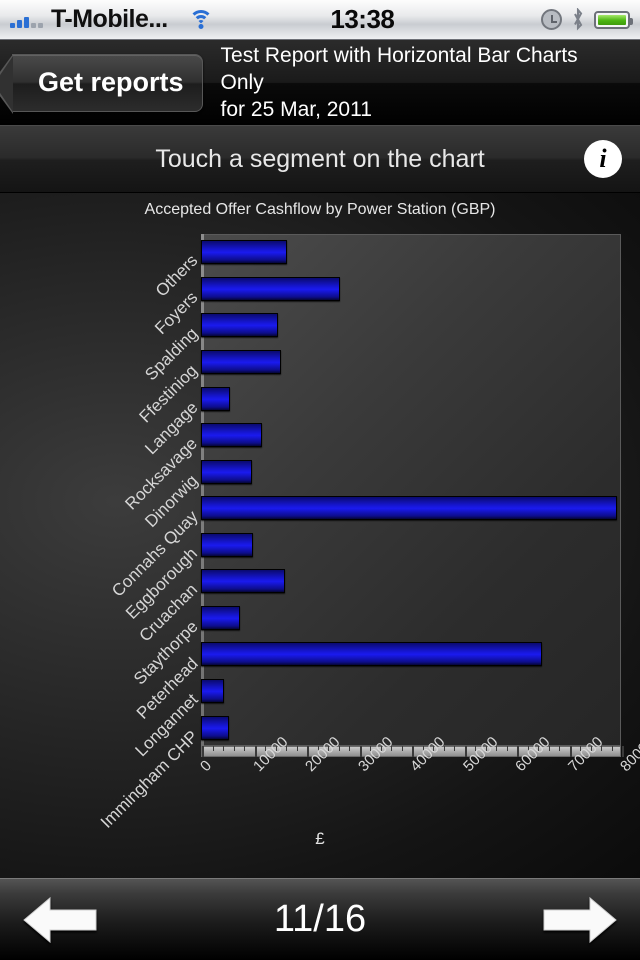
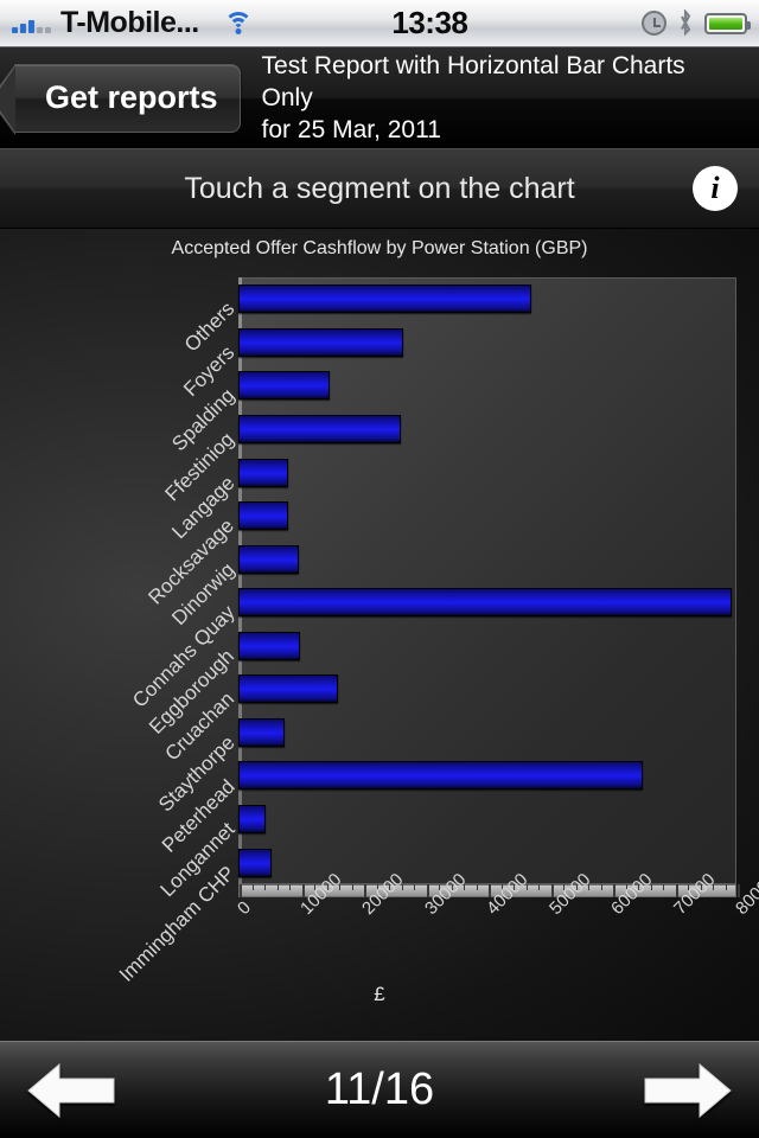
Others: 16000 -> 47000
Ffestiniog: 15000 -> 26000
Langage: 6000 -> 8000
Rocksavage: 12000 -> 8000
